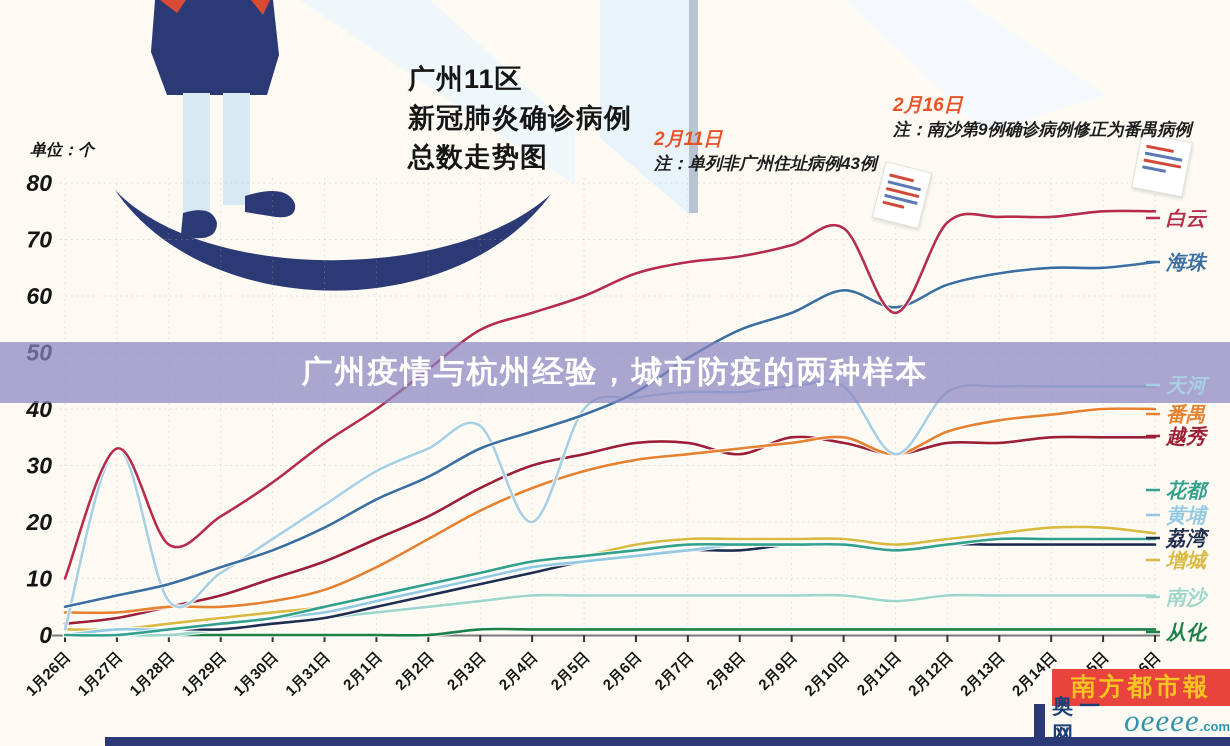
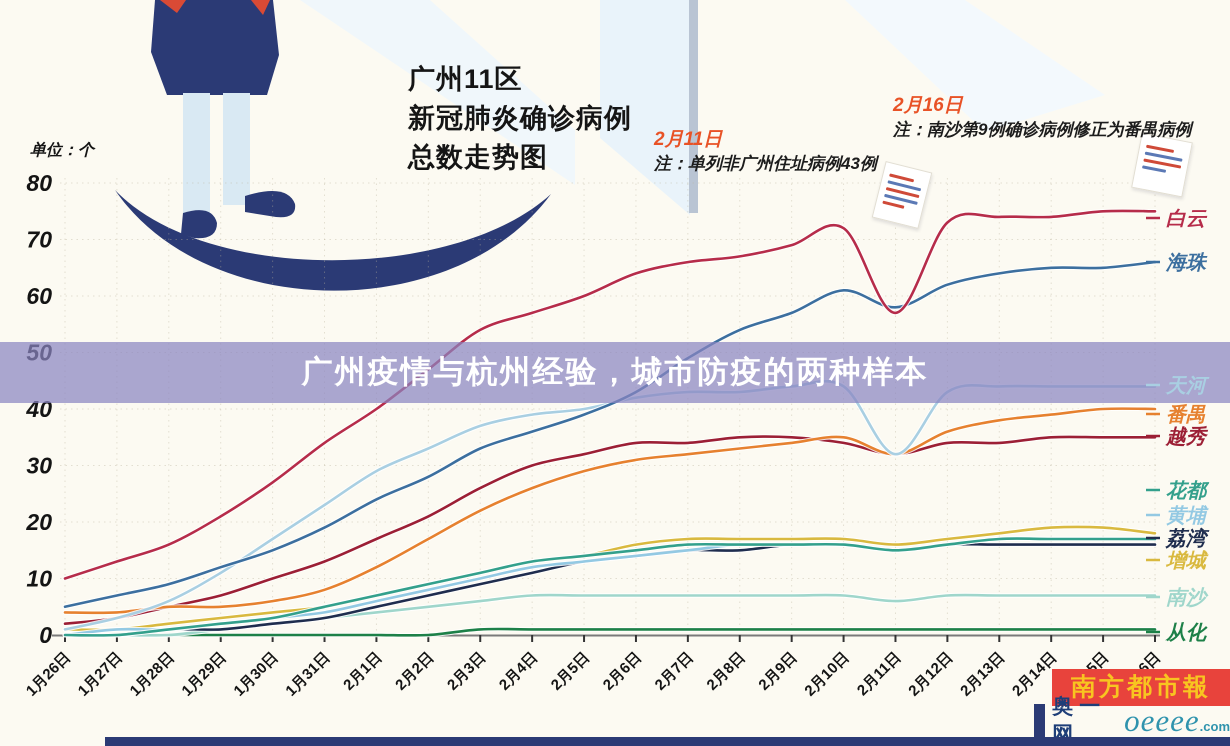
白云/1月27日: 33 -> 13
天河/1月27日: 33 -> 3
天河/2月4日: 20 -> 39
越秀/2月8日: 32 -> 35
